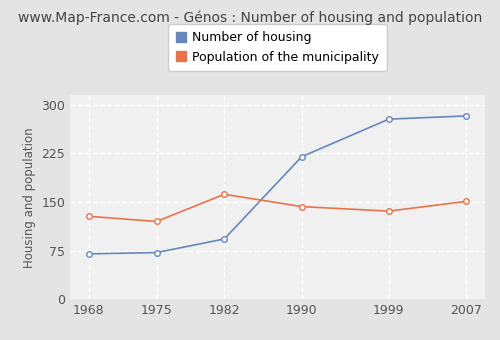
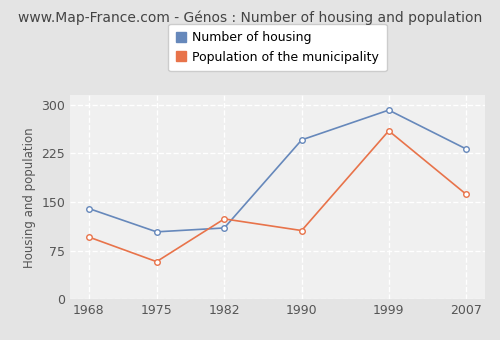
Number of housing/1968: 70 -> 140
Population of the municipality/1968: 128 -> 96
Number of housing/1975: 72 -> 104
Population of the municipality/1975: 120 -> 58
Number of housing/1982: 93 -> 110
Population of the municipality/1982: 162 -> 124
Number of housing/1990: 220 -> 246
Population of the municipality/1990: 143 -> 106
Number of housing/1999: 278 -> 292
Population of the municipality/1999: 136 -> 260
Number of housing/2007: 283 -> 232
Population of the municipality/2007: 151 -> 162
